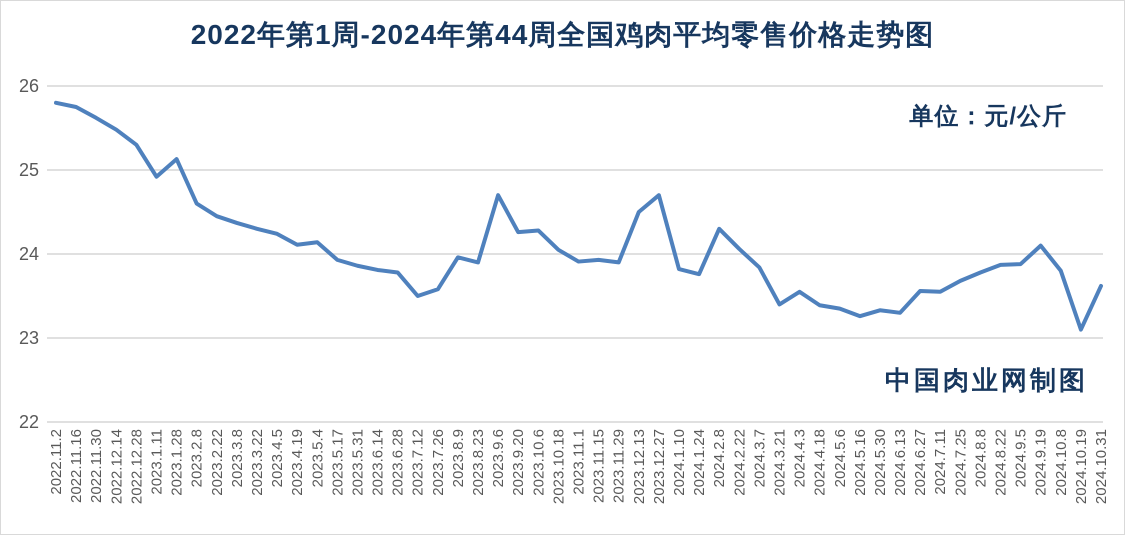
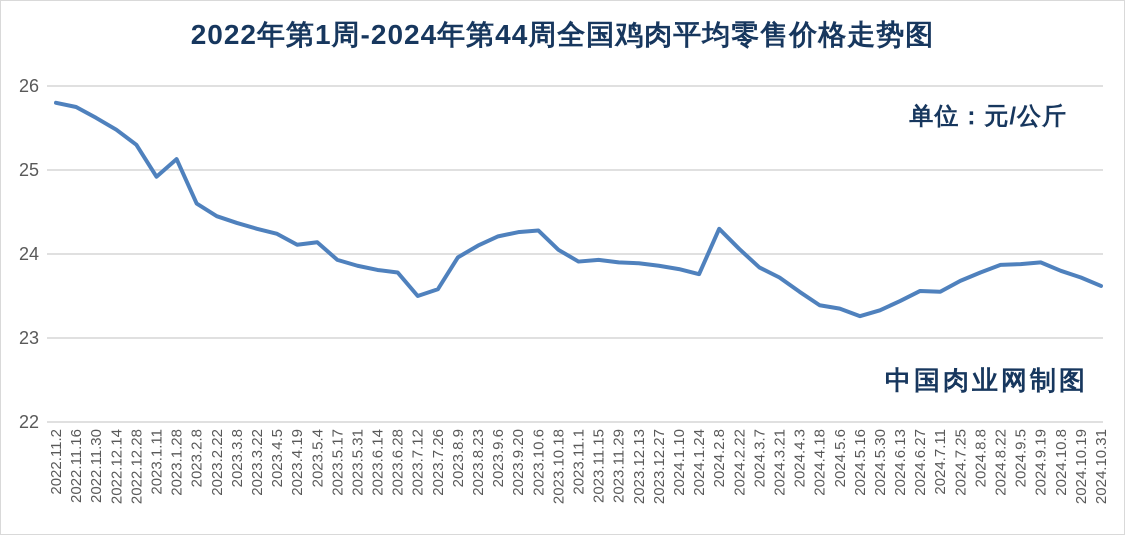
2023.8.23: 23.9 -> 24.1
2023.9.6: 24.7 -> 24.2
2023.12.13: 24.5 -> 23.9
2023.12.27: 24.7 -> 23.9
2024.3.21: 23.4 -> 23.7
2024.6.13: 23.3 -> 23.4
2024.9.19: 24.1 -> 23.9
2024.10.19: 23.1 -> 23.7
